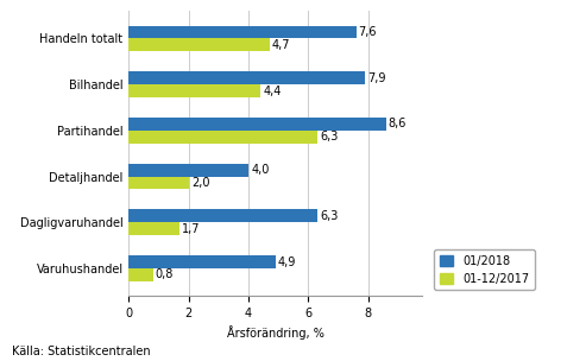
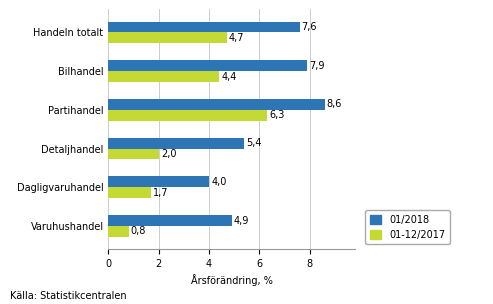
01/2018/Detaljhandel: 4,0 -> 5,4
01/2018/Dagligvaruhandel: 6,3 -> 4,0
